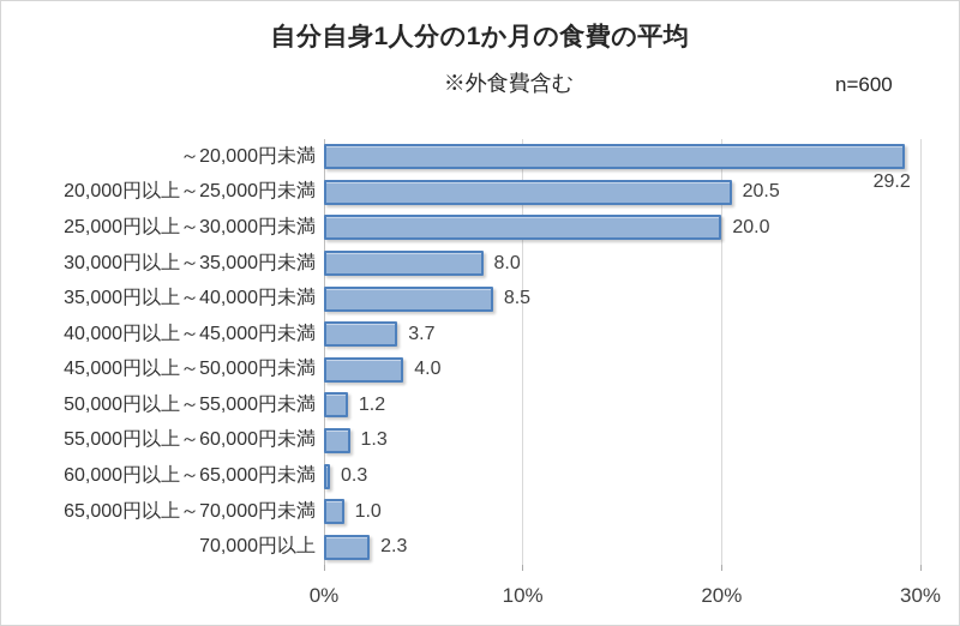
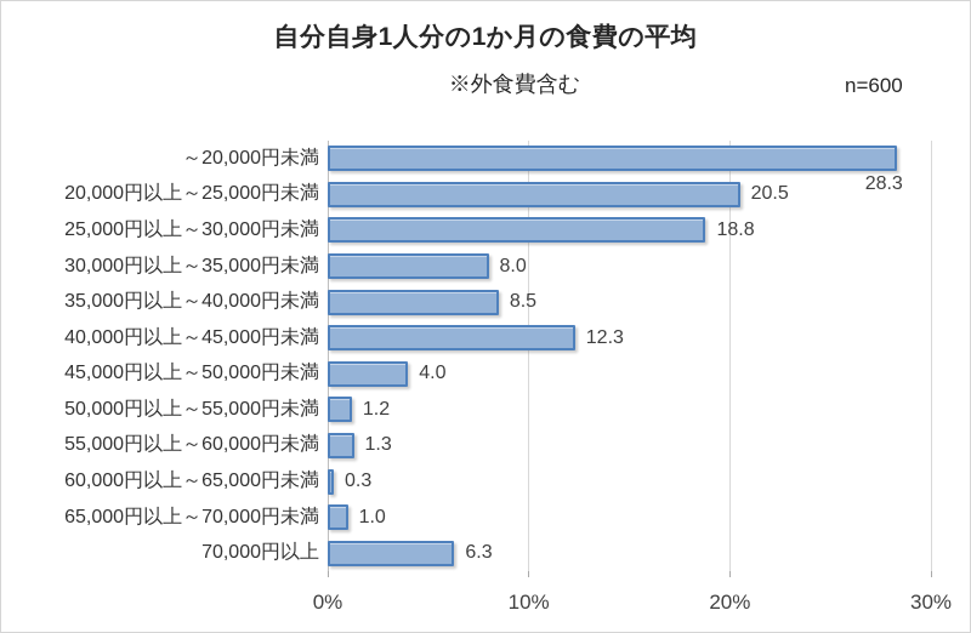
～20,000円未満: 29.2 -> 28.3
25,000円以上～30,000円未満: 20.0 -> 18.8
40,000円以上～45,000円未満: 3.7 -> 12.3
70,000円以上: 2.3 -> 6.3
